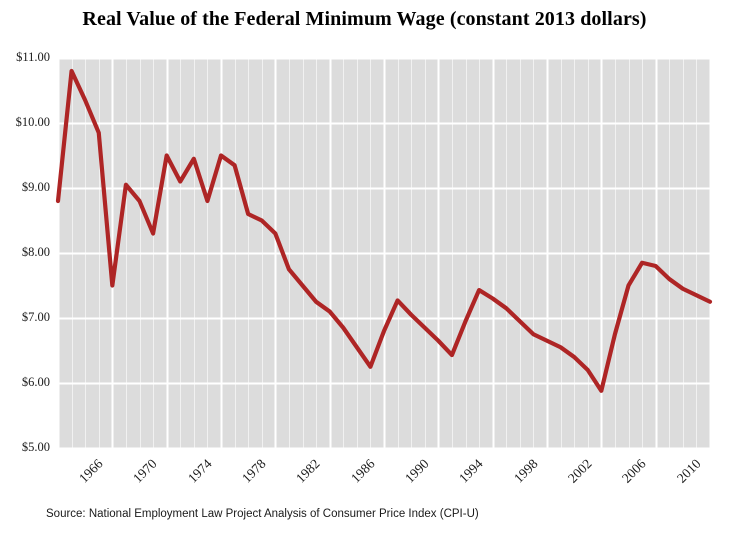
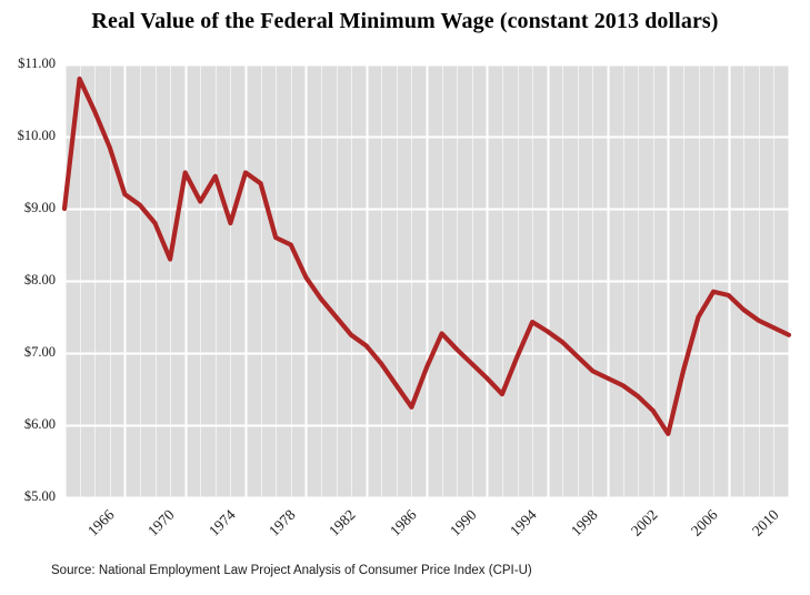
1966: $8.8 -> $9.0
1970: $7.5 -> $9.2
1982: $8.3 -> $8.1
